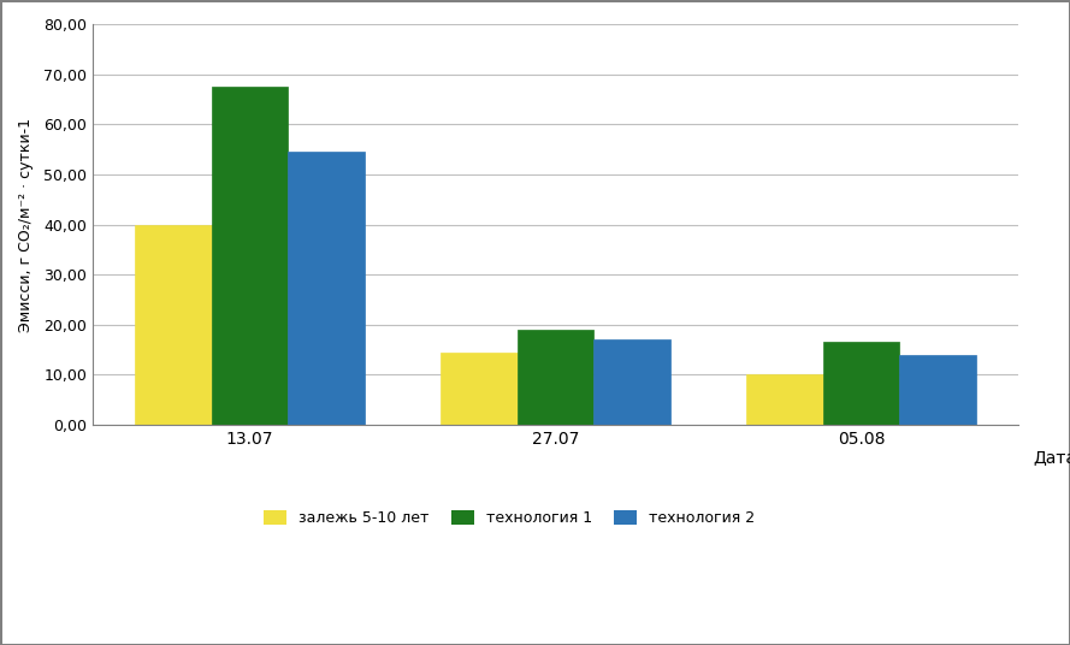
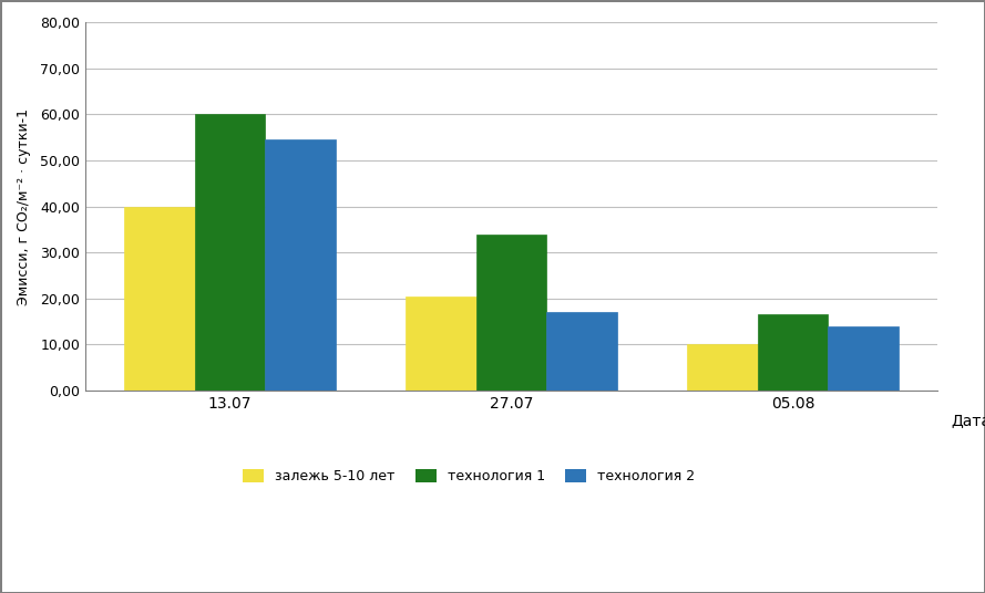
технология 1/13.07: 67,5 -> 60,0
залежь 5-10 лет/27.07: 14,5 -> 20,5
технология 1/27.07: 19,0 -> 34,0
